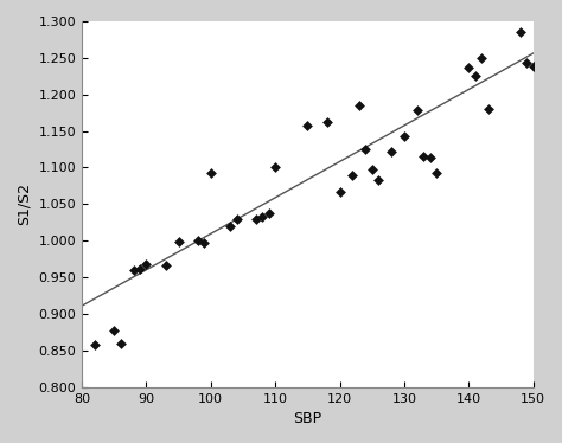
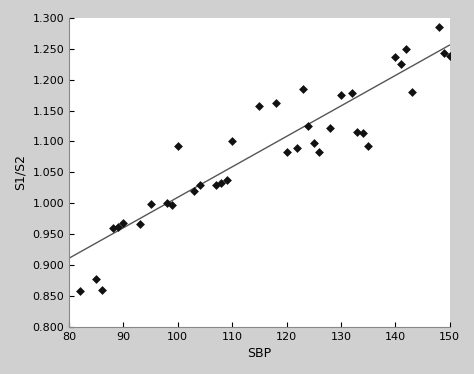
120: 1.066 -> 1.083
130: 1.142 -> 1.175
